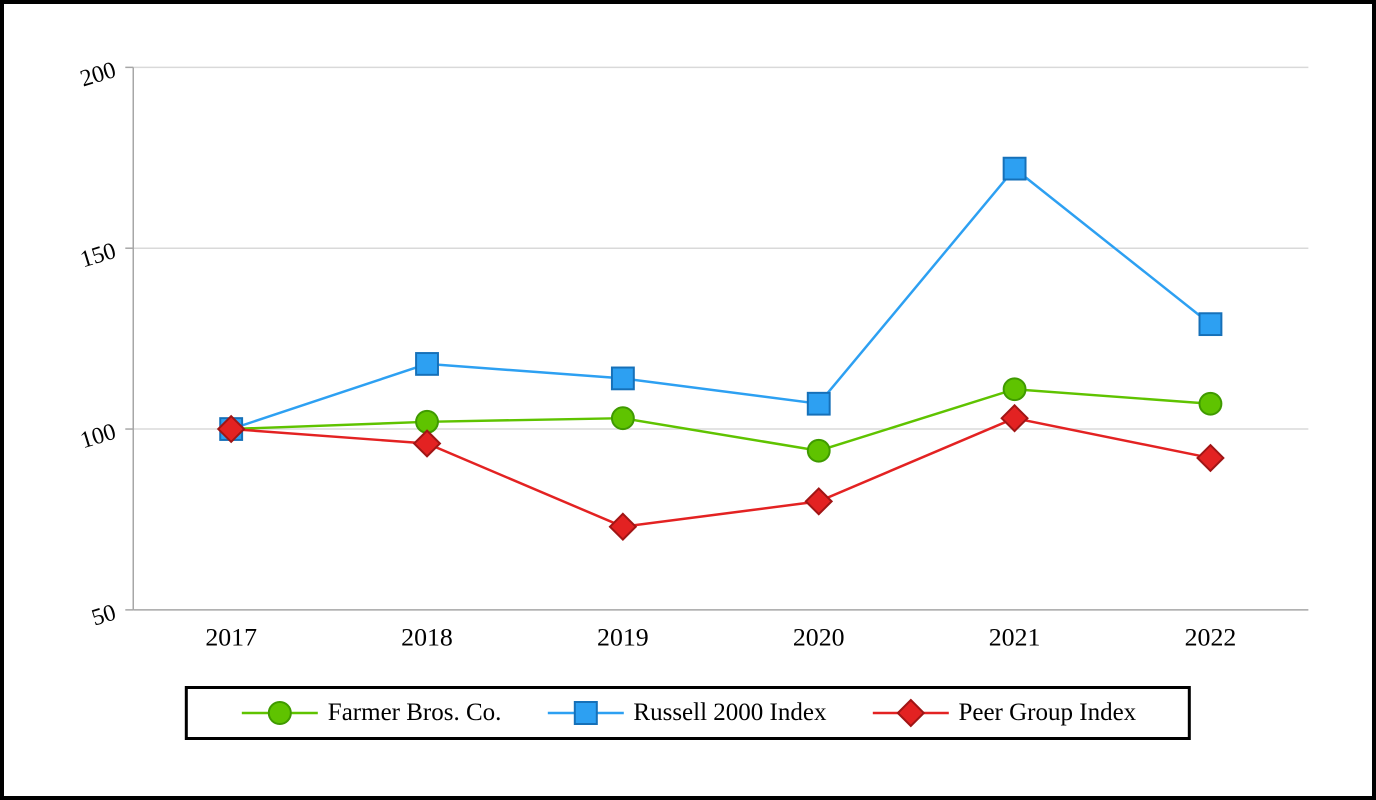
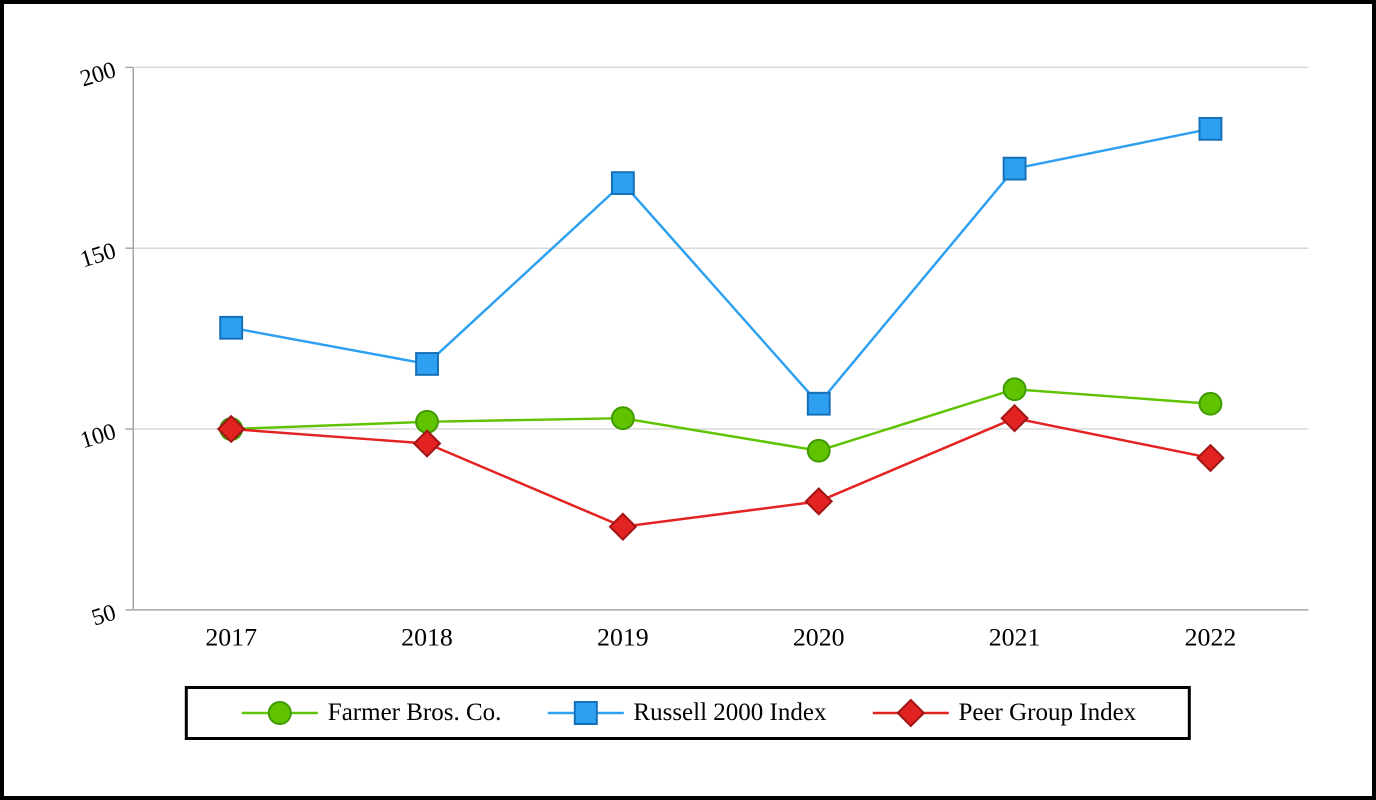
Russell 2000 Index/2017: 100 -> 128
Russell 2000 Index/2019: 114 -> 168
Russell 2000 Index/2022: 129 -> 183
